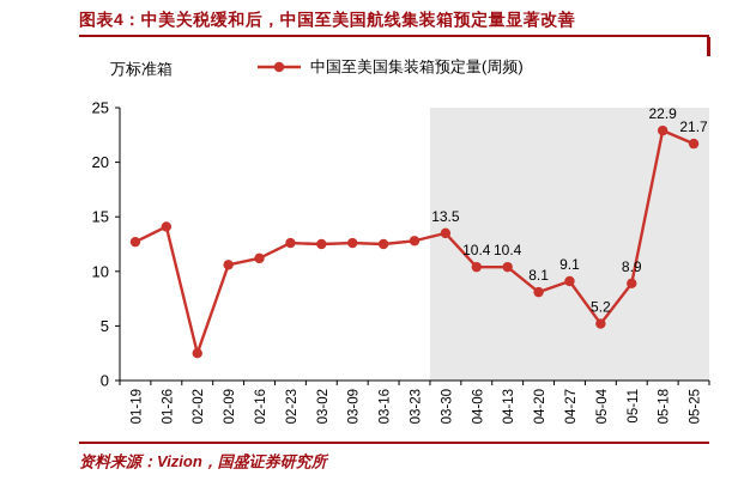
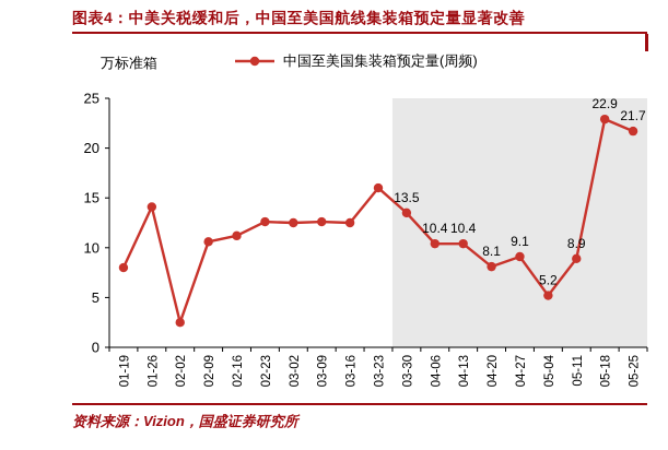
01-19: 13 -> 8
03-23: 13 -> 16
